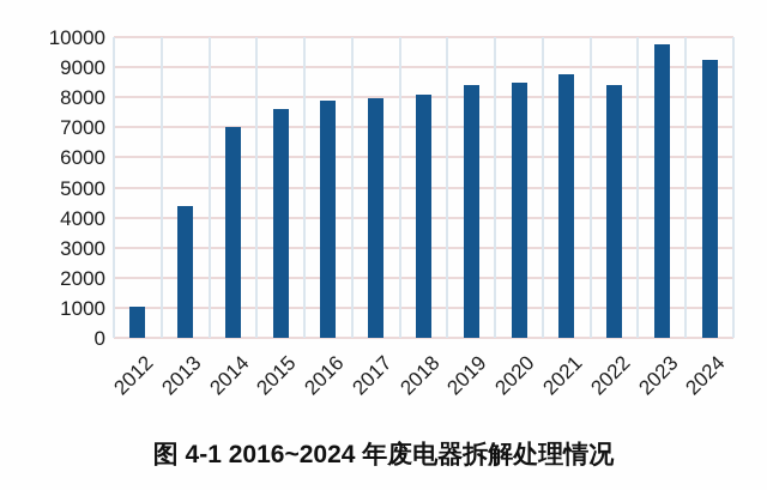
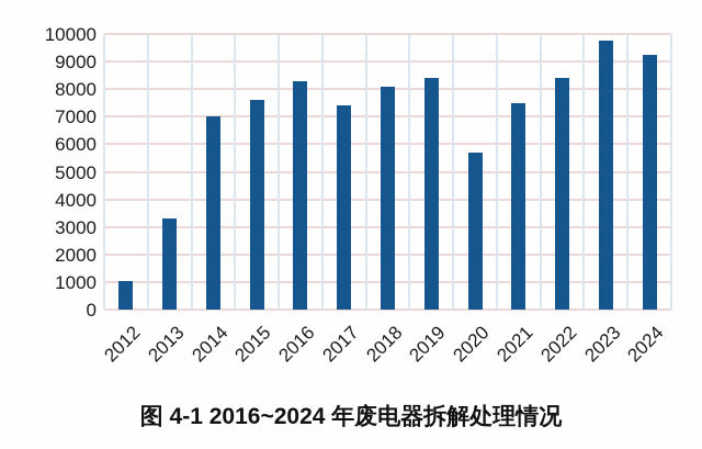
2013: 4400 -> 3300
2016: 7900 -> 8300
2017: 8000 -> 7400
2020: 8500 -> 5700
2021: 8800 -> 7500
